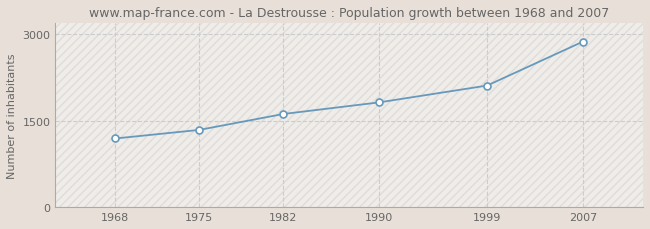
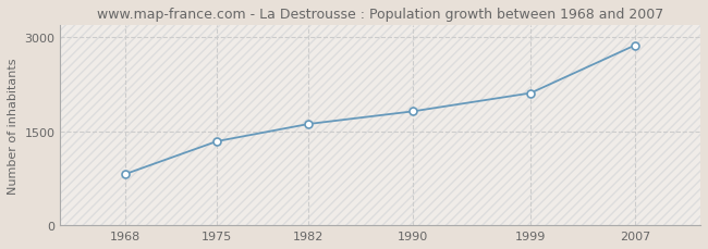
1968: 1190 -> 820
